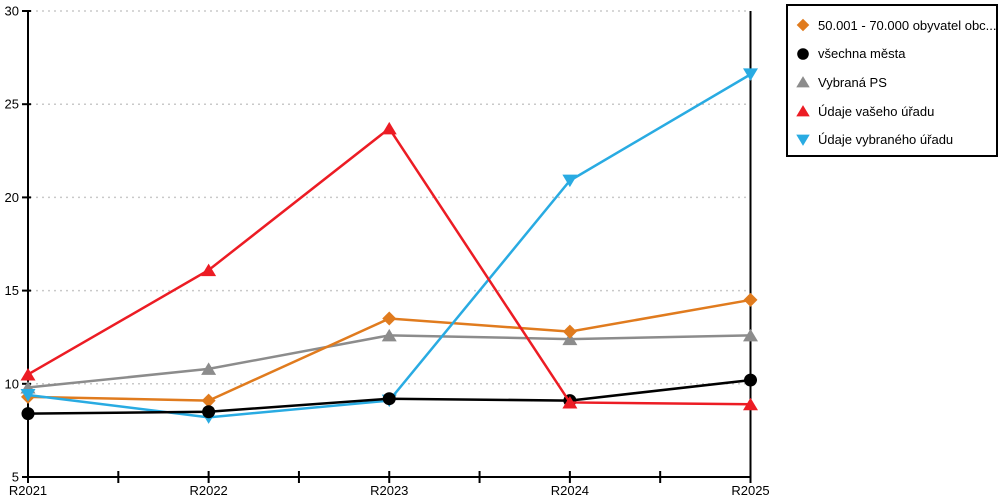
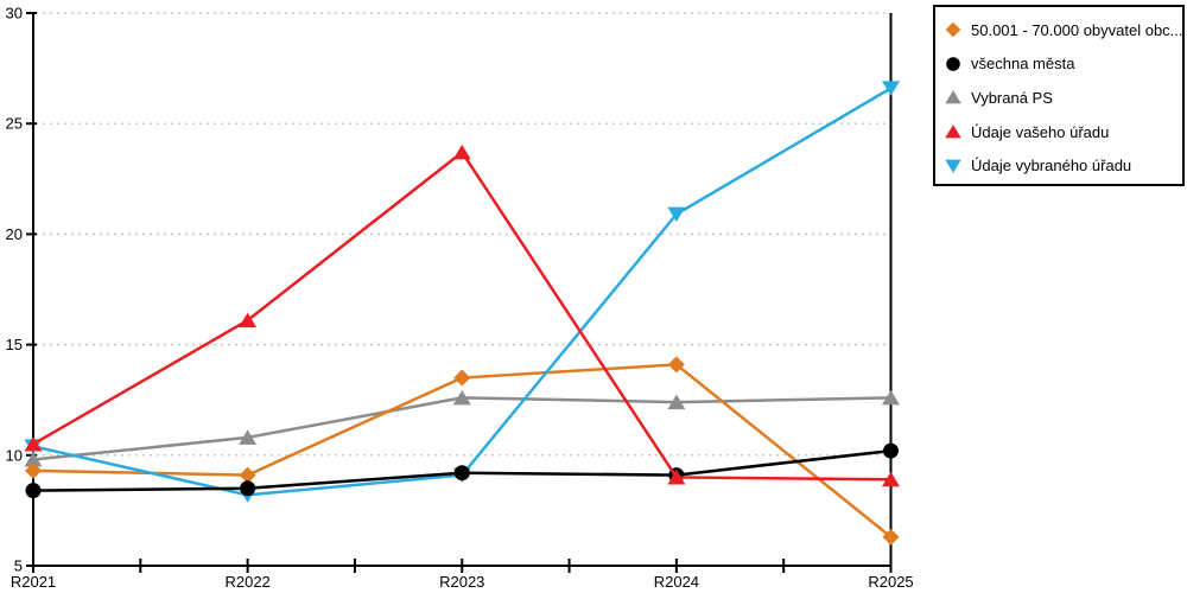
Údaje vybraného úřadu/R2021: 9.4 -> 10.4
50.001 - 70.000 obyvatel obc.../R2024: 12.8 -> 14.1
50.001 - 70.000 obyvatel obc.../R2025: 14.5 -> 6.3
